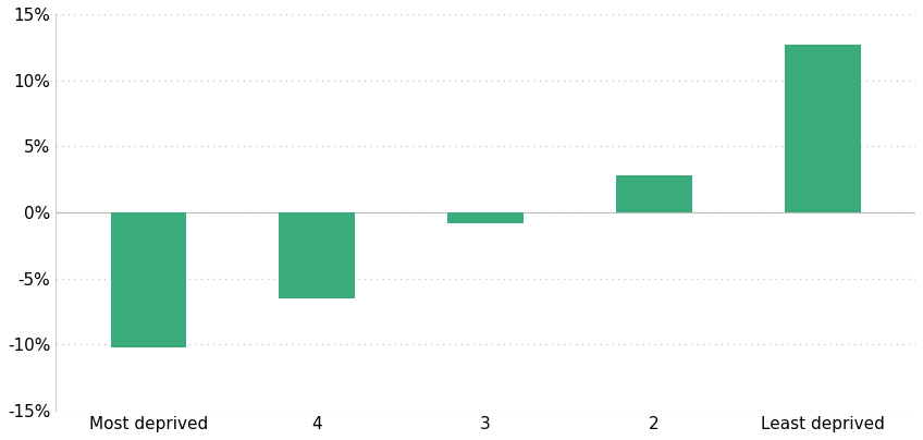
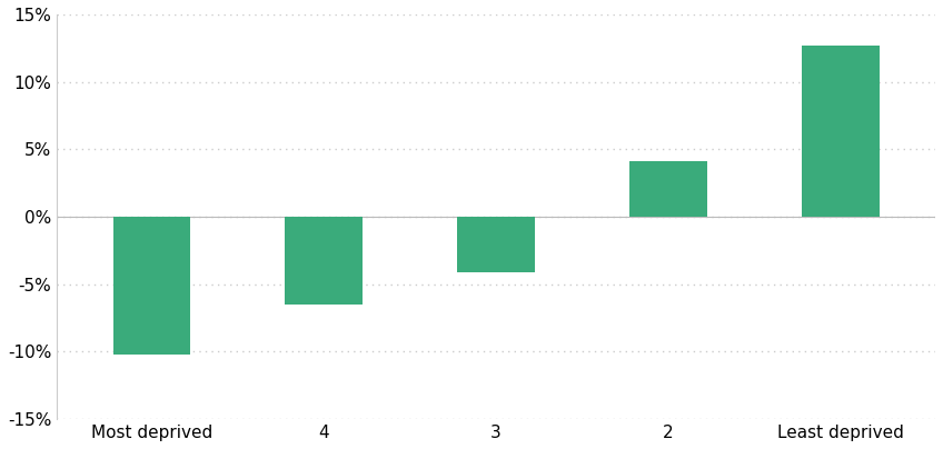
3: -0.8% -> -4.1%
2: 2.8% -> 4.1%
